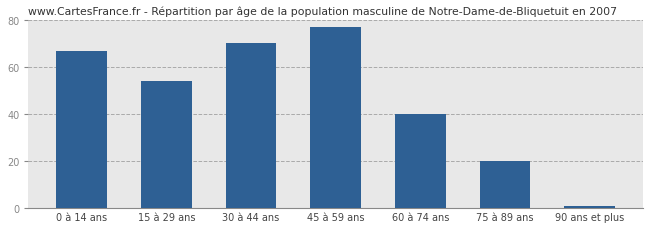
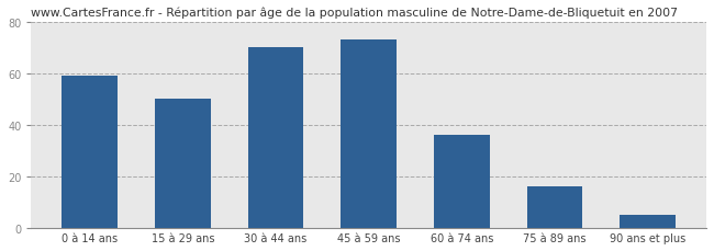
0 à 14 ans: 67 -> 59
15 à 29 ans: 54 -> 50
45 à 59 ans: 77 -> 73
60 à 74 ans: 40 -> 36
75 à 89 ans: 20 -> 16
90 ans et plus: 1 -> 5
